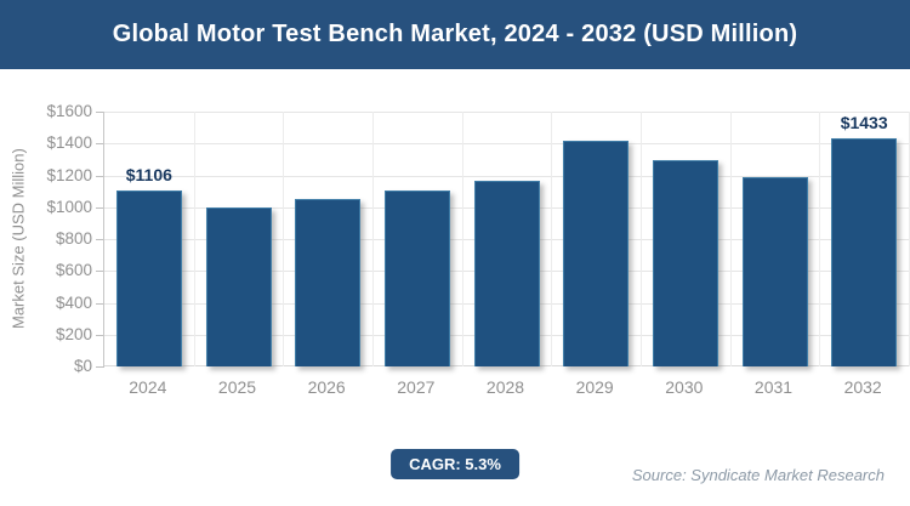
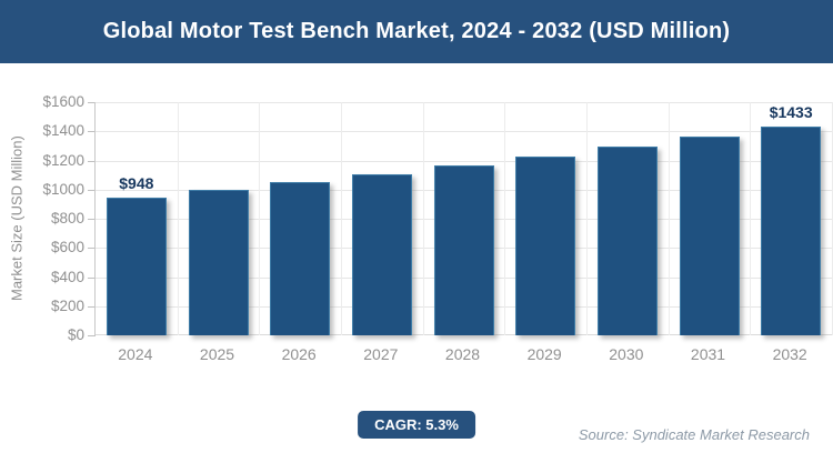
2024: $1106 -> $948
2029: $1420 -> $1230
2031: $1190 -> $1360
